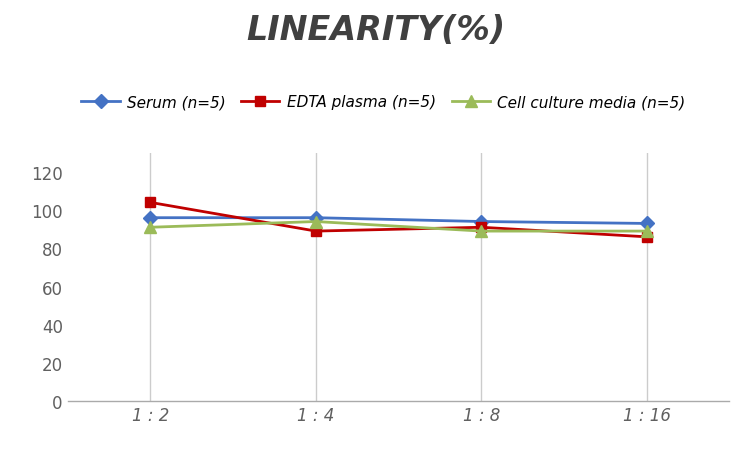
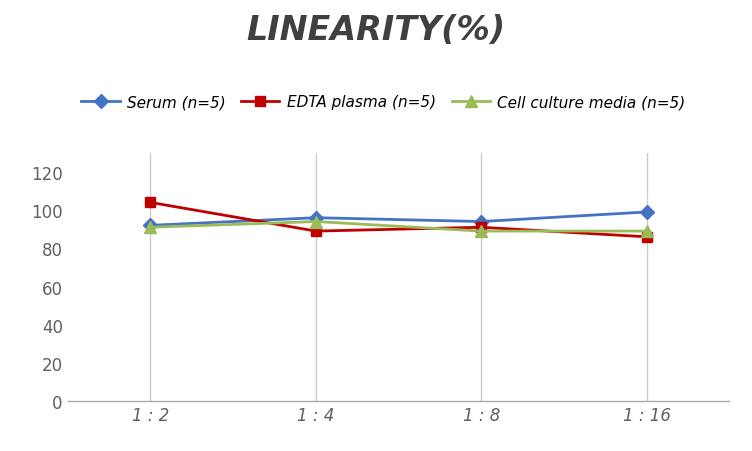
Serum (n=5)/1 : 2: 96 -> 92
Serum (n=5)/1 : 16: 93 -> 99
